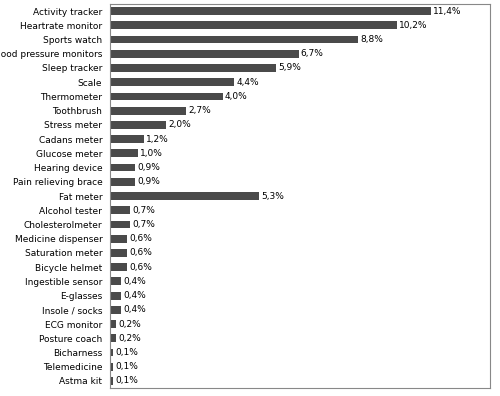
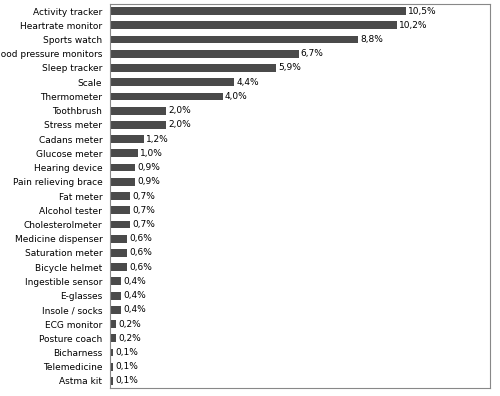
Activity tracker: 11,4% -> 10,5%
Toothbrush: 2,7% -> 2,0%
Fat meter: 5,3% -> 0,7%
